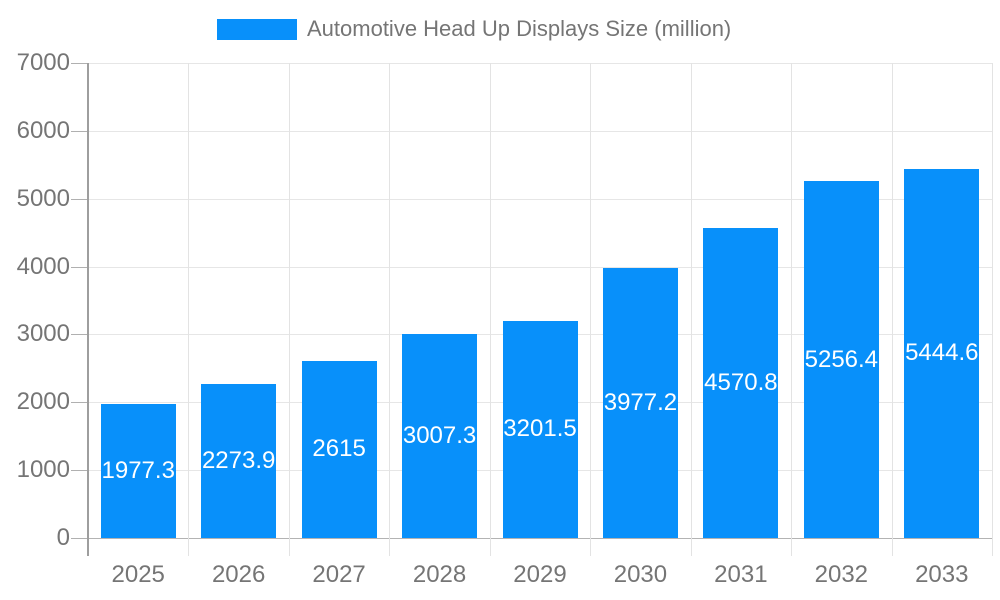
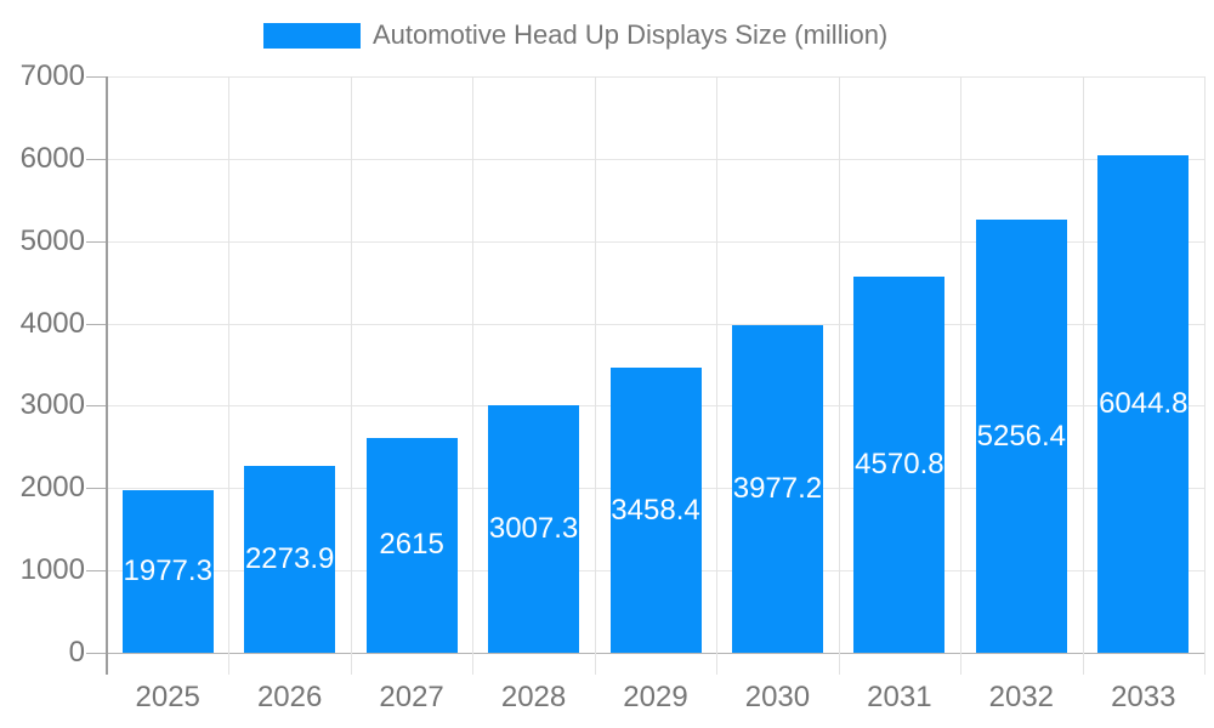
2029: 3201.5 -> 3458.4
2033: 5444.6 -> 6044.8
